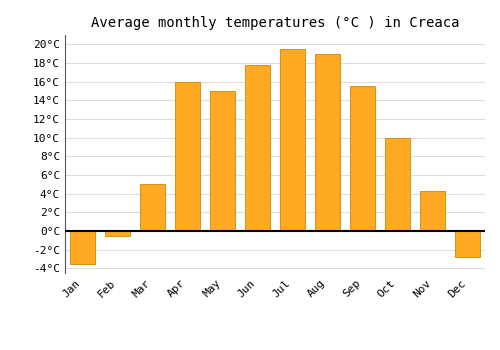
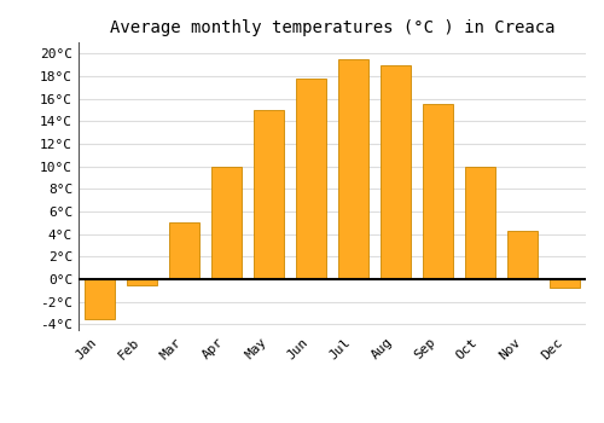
Apr: 16.0°C -> 10.0°C
Dec: -2.8°C -> -0.8°C
